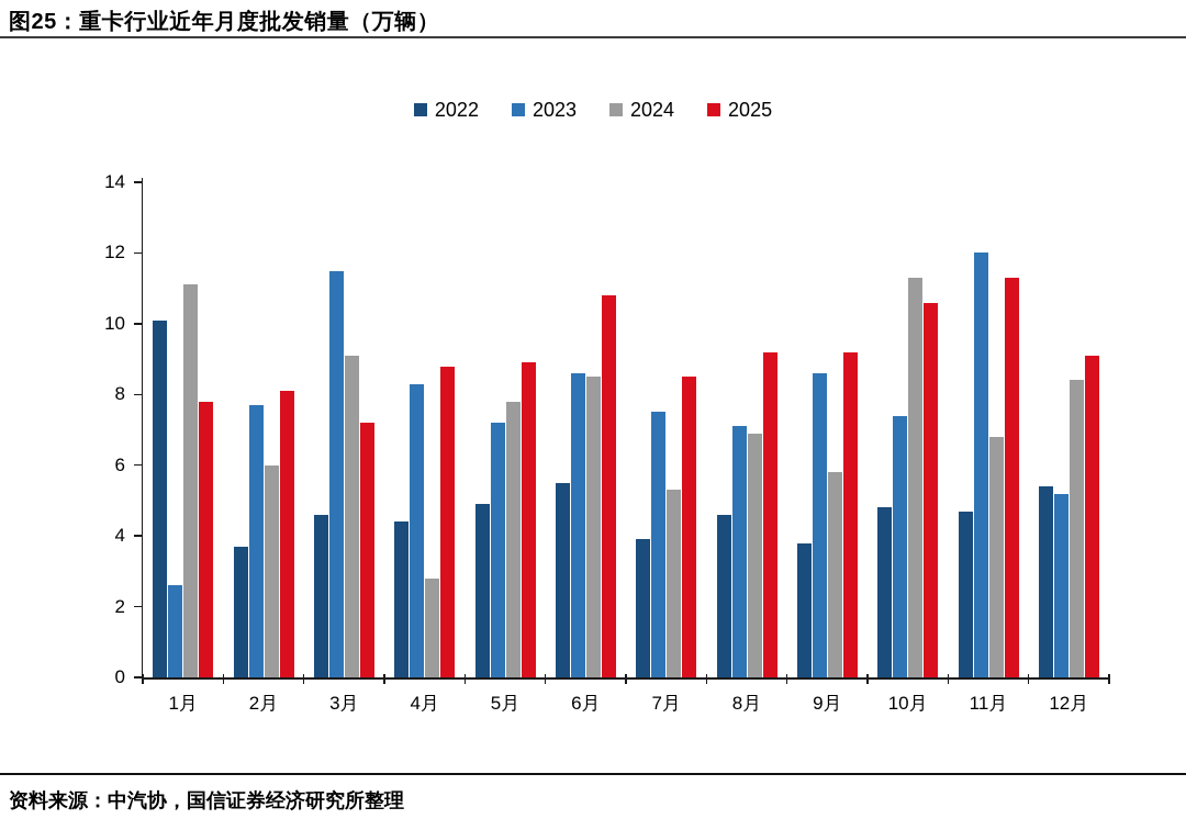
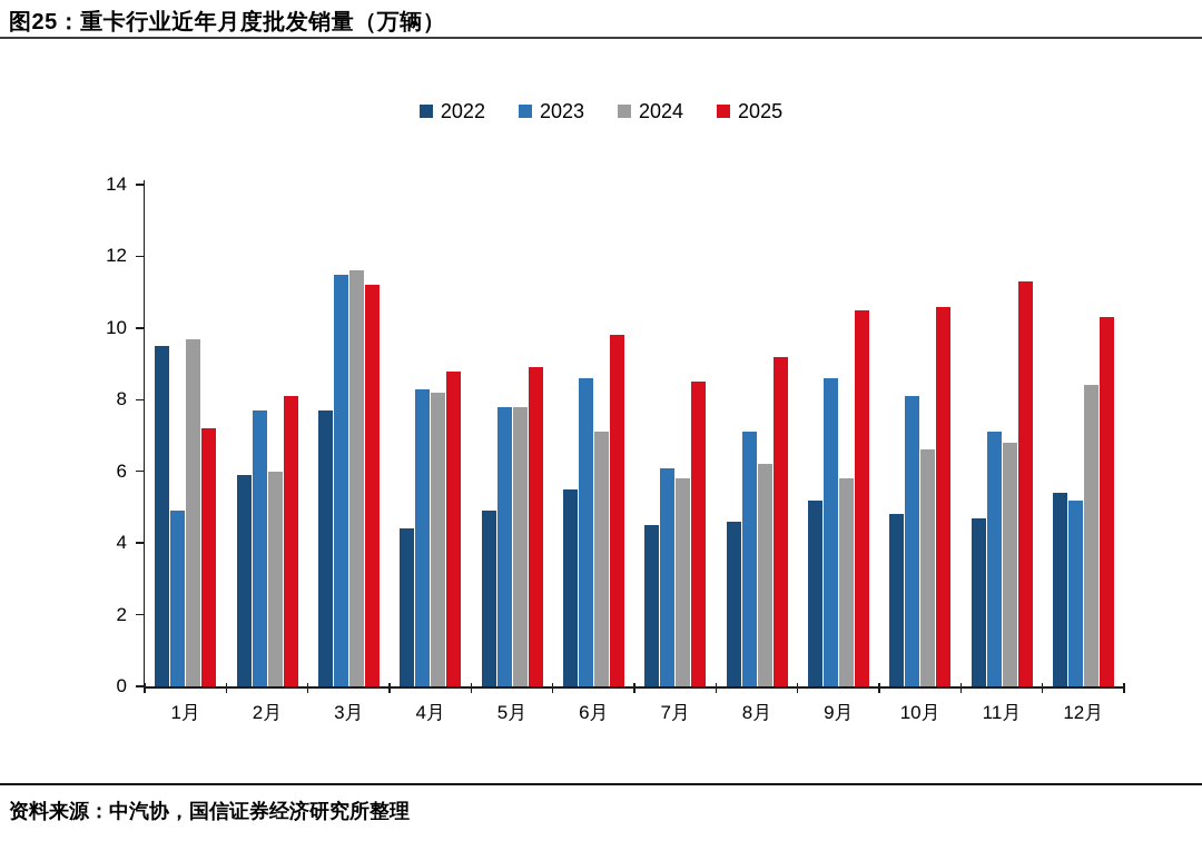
2022/1月: 10.1 -> 9.5
2023/1月: 2.6 -> 4.9
2024/1月: 11.1 -> 9.7
2025/1月: 7.8 -> 7.2
2022/2月: 3.7 -> 5.9
2022/3月: 4.6 -> 7.7
2024/3月: 9.1 -> 11.6
2025/3月: 7.2 -> 11.2
2024/4月: 2.8 -> 8.2
2023/5月: 7.2 -> 7.8
2024/6月: 8.5 -> 7.1
2025/6月: 10.8 -> 9.8
2022/7月: 3.9 -> 4.5
2023/7月: 7.5 -> 6.1
2024/7月: 5.3 -> 5.8
2024/8月: 6.9 -> 6.2
2022/9月: 3.8 -> 5.2
2025/9月: 9.2 -> 10.5
2023/10月: 7.4 -> 8.1
2024/10月: 11.3 -> 6.6
2023/11月: 12.0 -> 7.1
2025/12月: 9.1 -> 10.3
